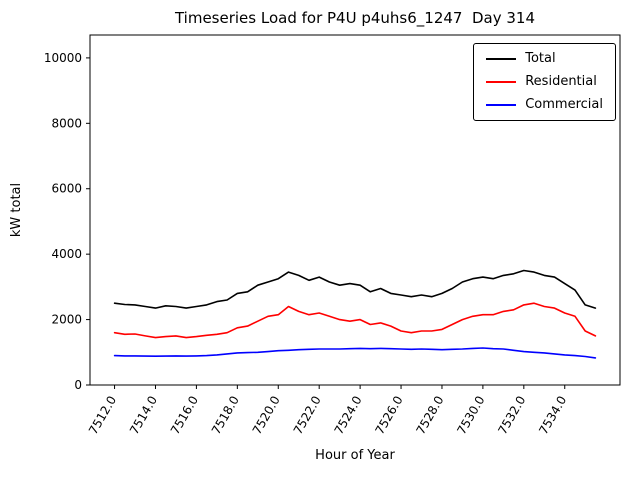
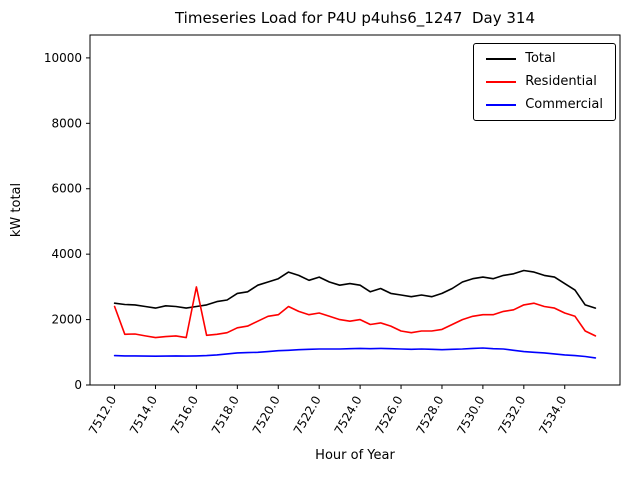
Residential/7512.0: 1600 -> 2400
Residential/7516.0: 1500 -> 3000
